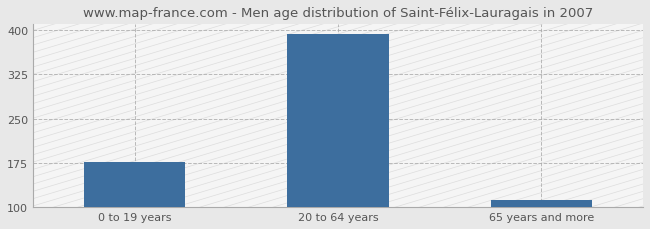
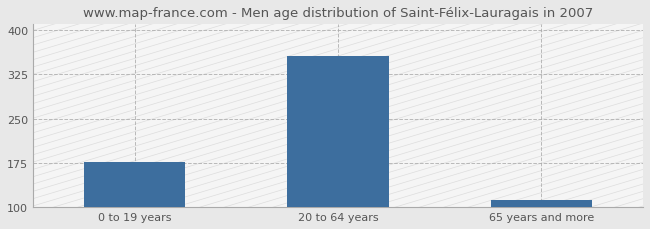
20 to 64 years: 393 -> 356
